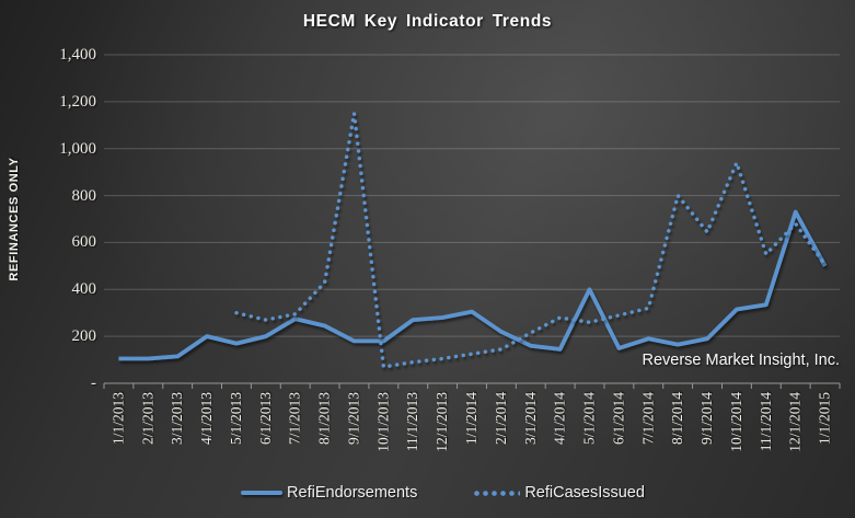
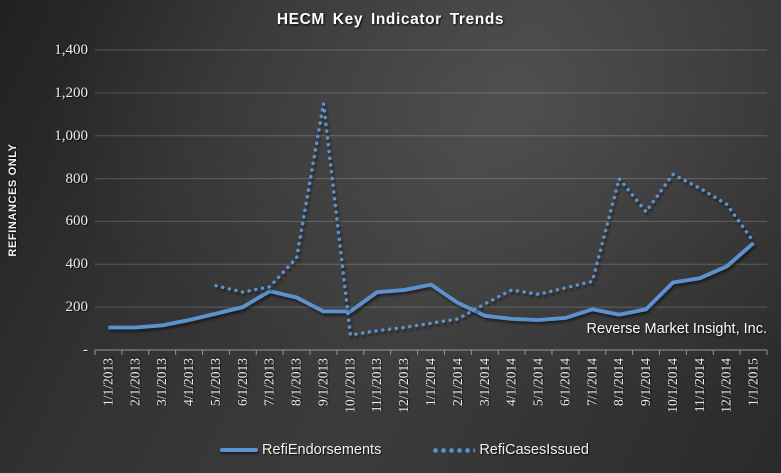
RefiEndorsements/4/1/2013: 200 -> 140
RefiEndorsements/5/1/2014: 400 -> 140
RefiCasesIssued/10/1/2014: 940 -> 820
RefiCasesIssued/11/1/2014: 550 -> 760
RefiEndorsements/12/1/2014: 730 -> 390
